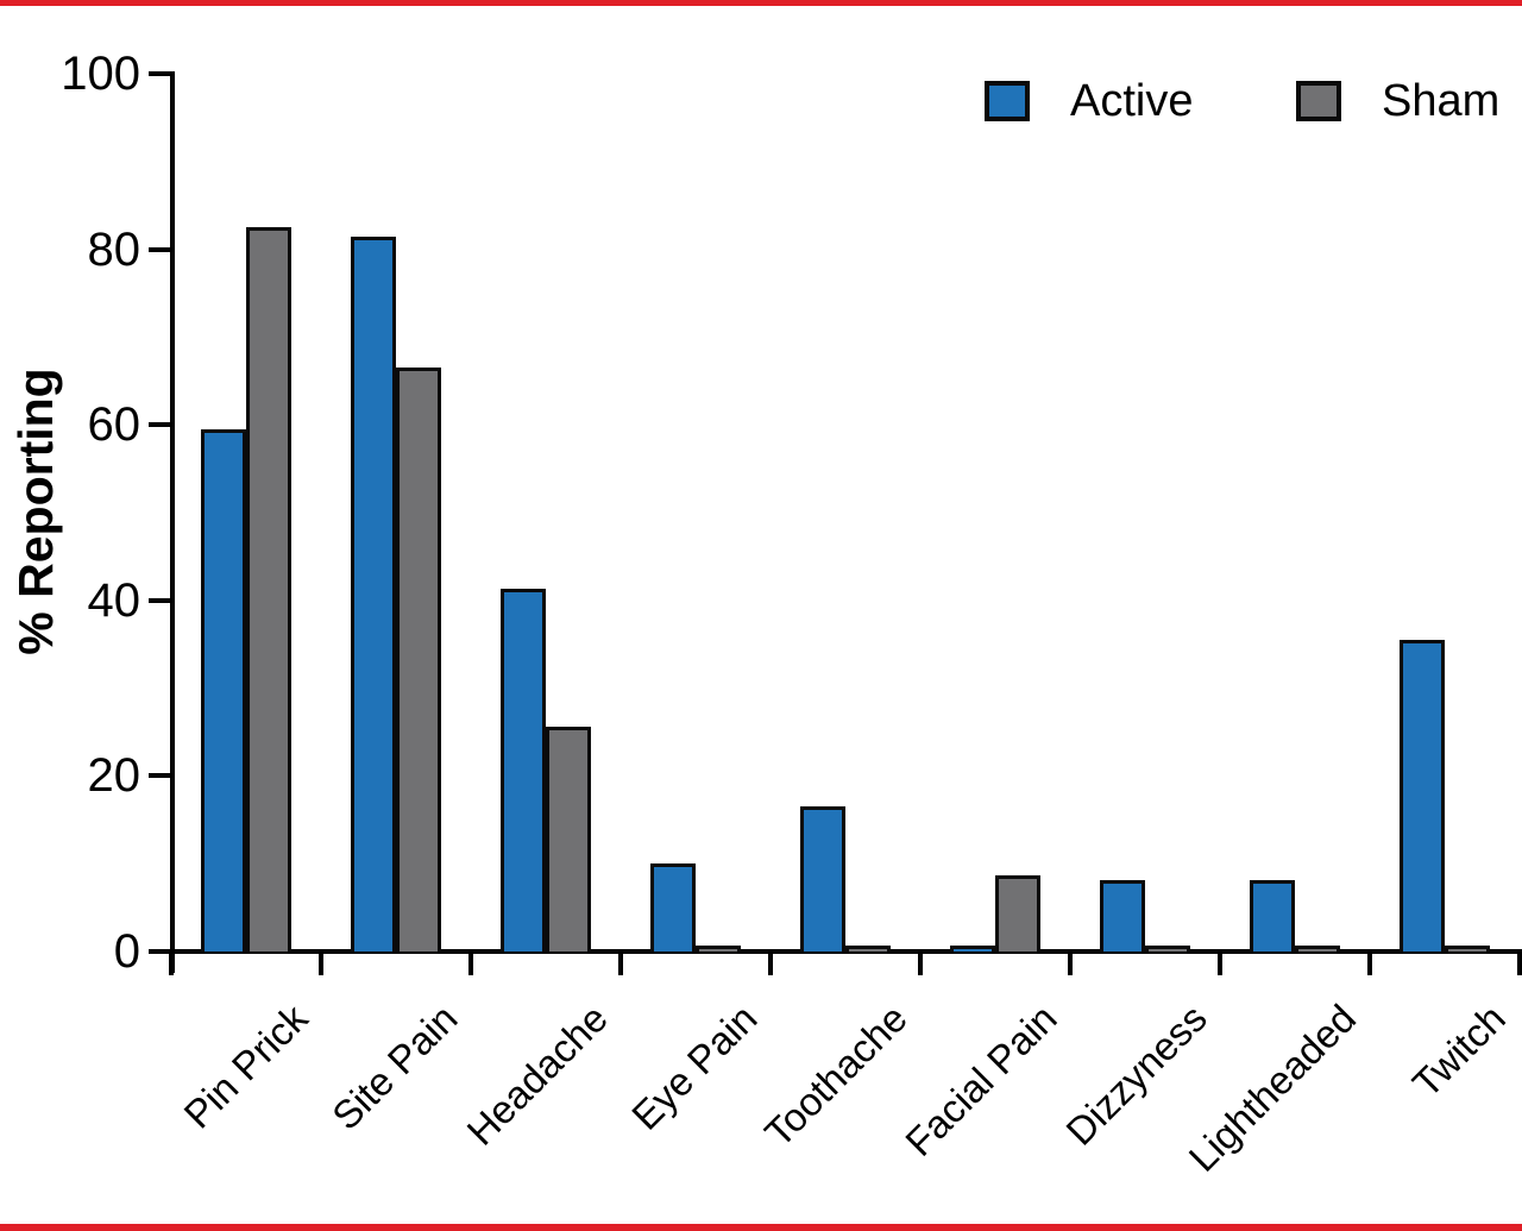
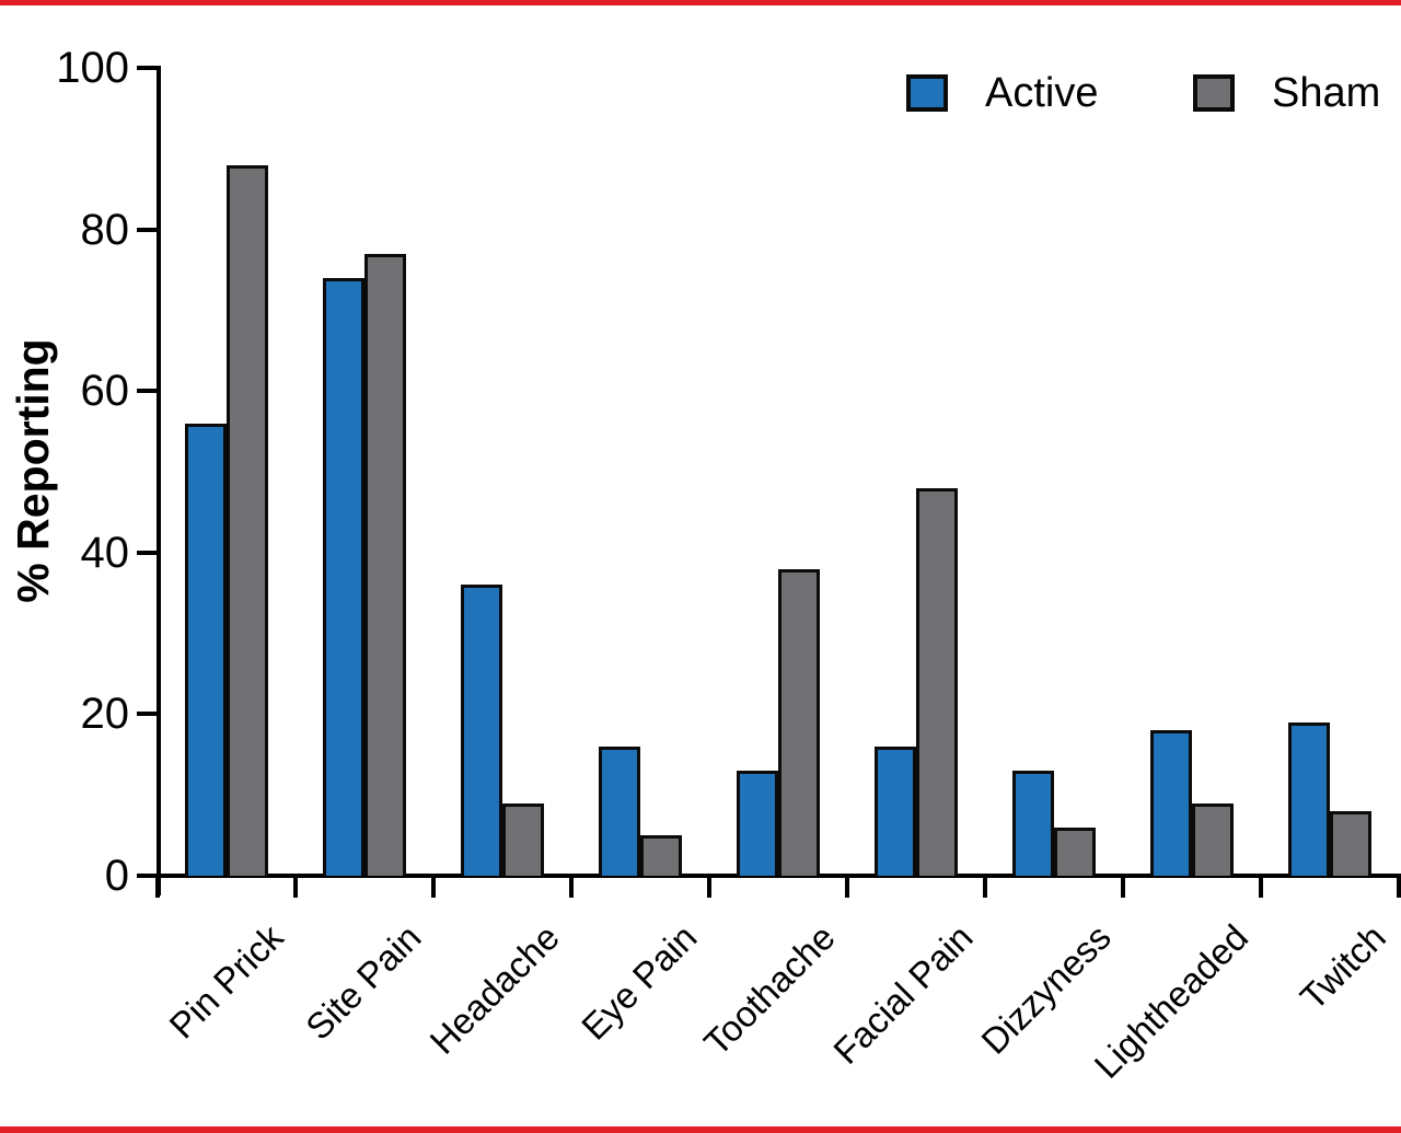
Active/Pin Prick: 60 -> 56
Sham/Pin Prick: 82 -> 88
Active/Site Pain: 82 -> 74
Sham/Site Pain: 66 -> 77
Active/Headache: 41 -> 36
Sham/Headache: 26 -> 9
Active/Eye Pain: 10 -> 16
Sham/Eye Pain: 1 -> 5
Active/Toothache: 16 -> 13
Sham/Toothache: 1 -> 38
Active/Facial Pain: 1 -> 16
Sham/Facial Pain: 9 -> 48
Active/Dizzyness: 8 -> 13
Sham/Dizzyness: 1 -> 6
Active/Lightheaded: 8 -> 18
Sham/Lightheaded: 1 -> 9
Active/Twitch: 36 -> 19
Sham/Twitch: 1 -> 8
